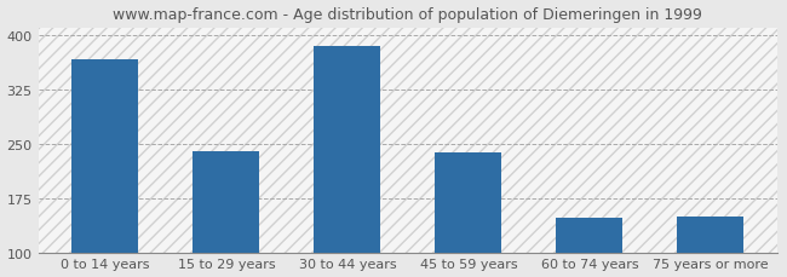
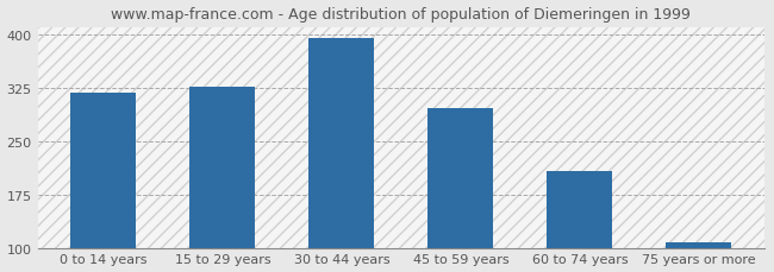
0 to 14 years: 366 -> 318
15 to 29 years: 240 -> 326
30 to 44 years: 384 -> 395
45 to 59 years: 238 -> 296
60 to 74 years: 148 -> 207
75 years or more: 150 -> 107
